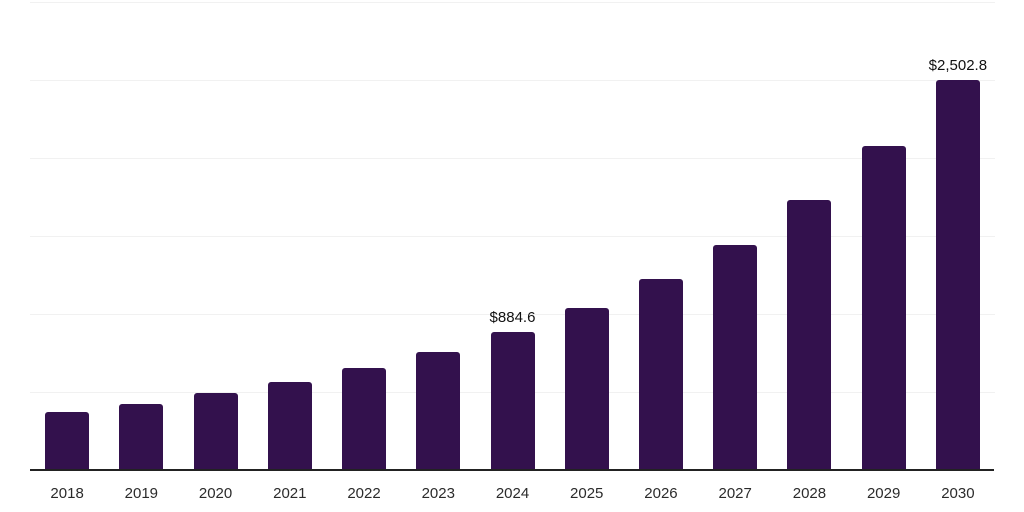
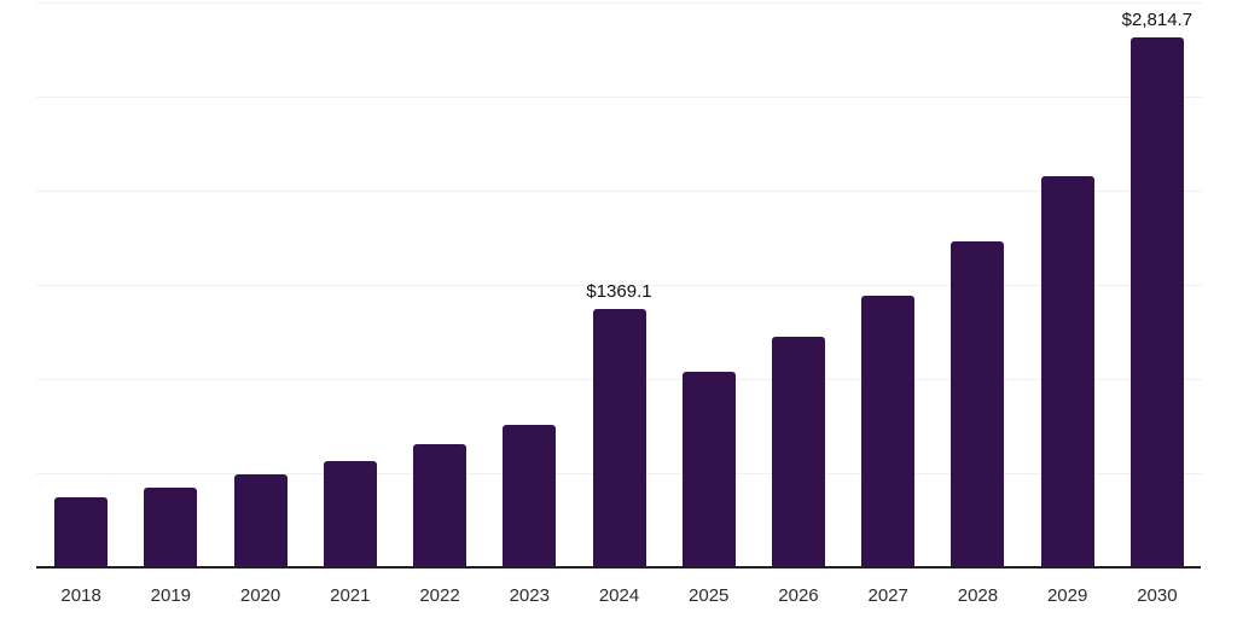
2024: $884.6 -> $1369.1
2030: $2,502.8 -> $2,814.7
